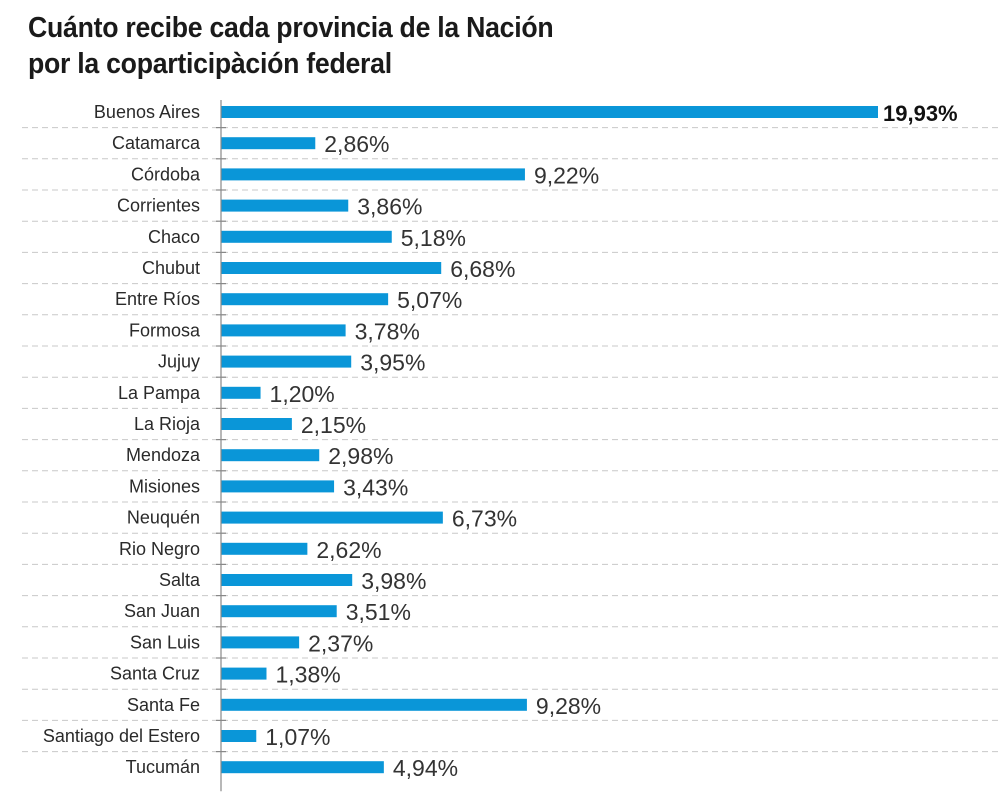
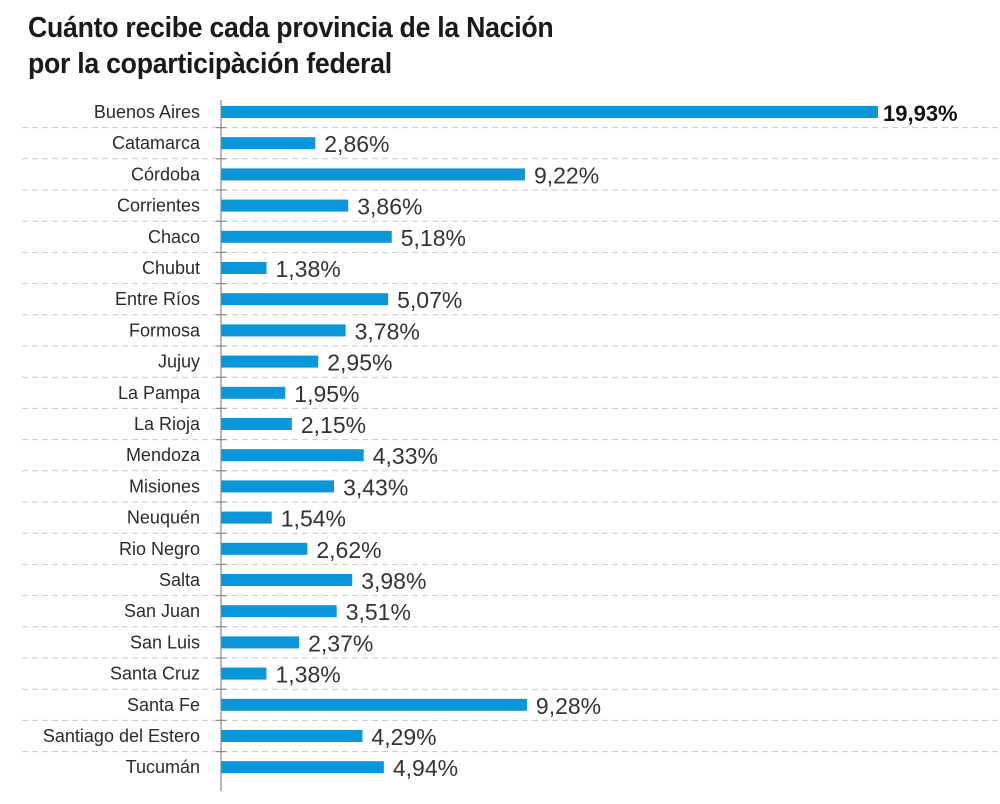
Chubut: 6,68% -> 1,38%
Jujuy: 3,95% -> 2,95%
La Pampa: 1,20% -> 1,95%
Mendoza: 2,98% -> 4,33%
Neuquén: 6,73% -> 1,54%
Santiago del Estero: 1,07% -> 4,29%
